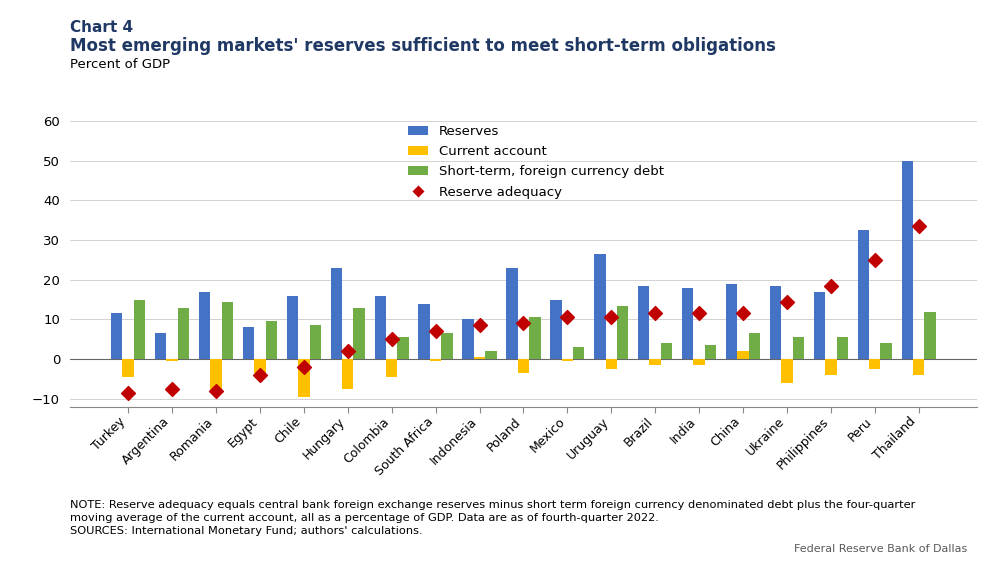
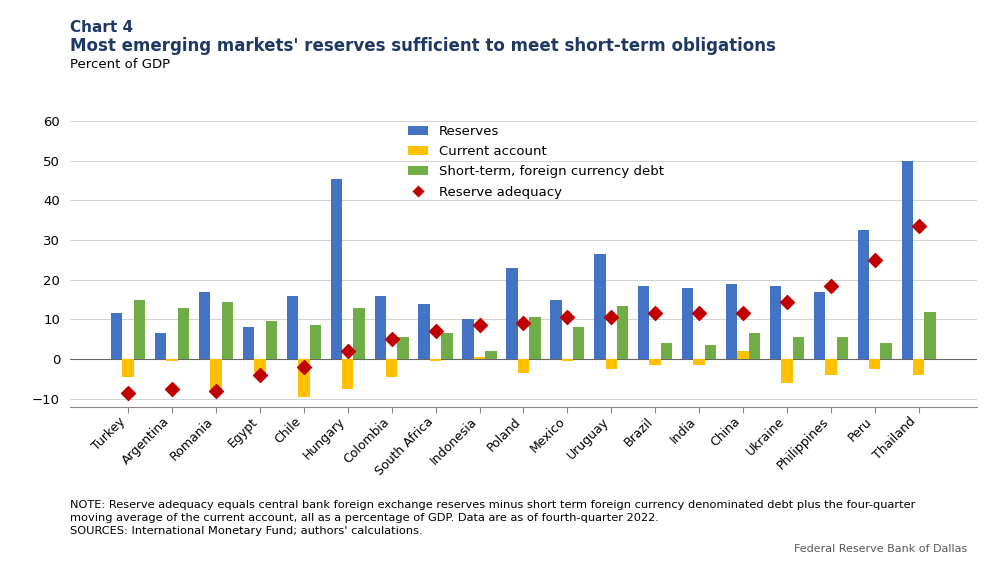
Reserves/Hungary: 23.0 -> 45.5
Short-term, foreign currency debt/Mexico: 3.0 -> 8.0
